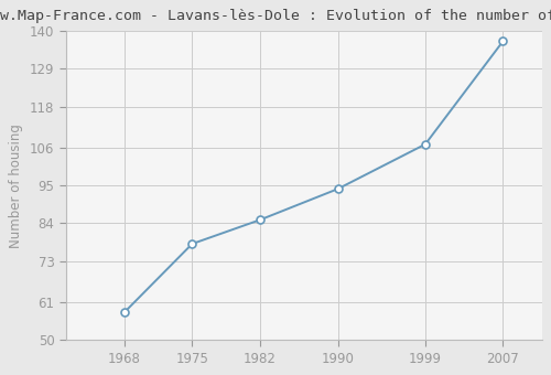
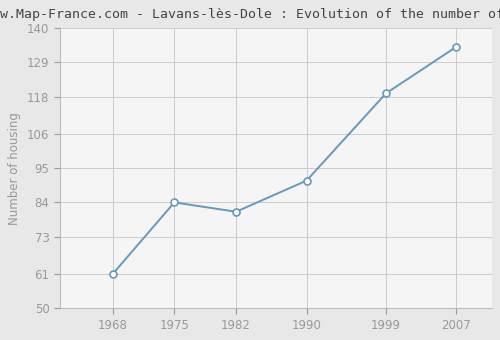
1968: 58 -> 61
1975: 78 -> 84
1982: 85 -> 81
1990: 94 -> 91
1999: 107 -> 119
2007: 137 -> 134
